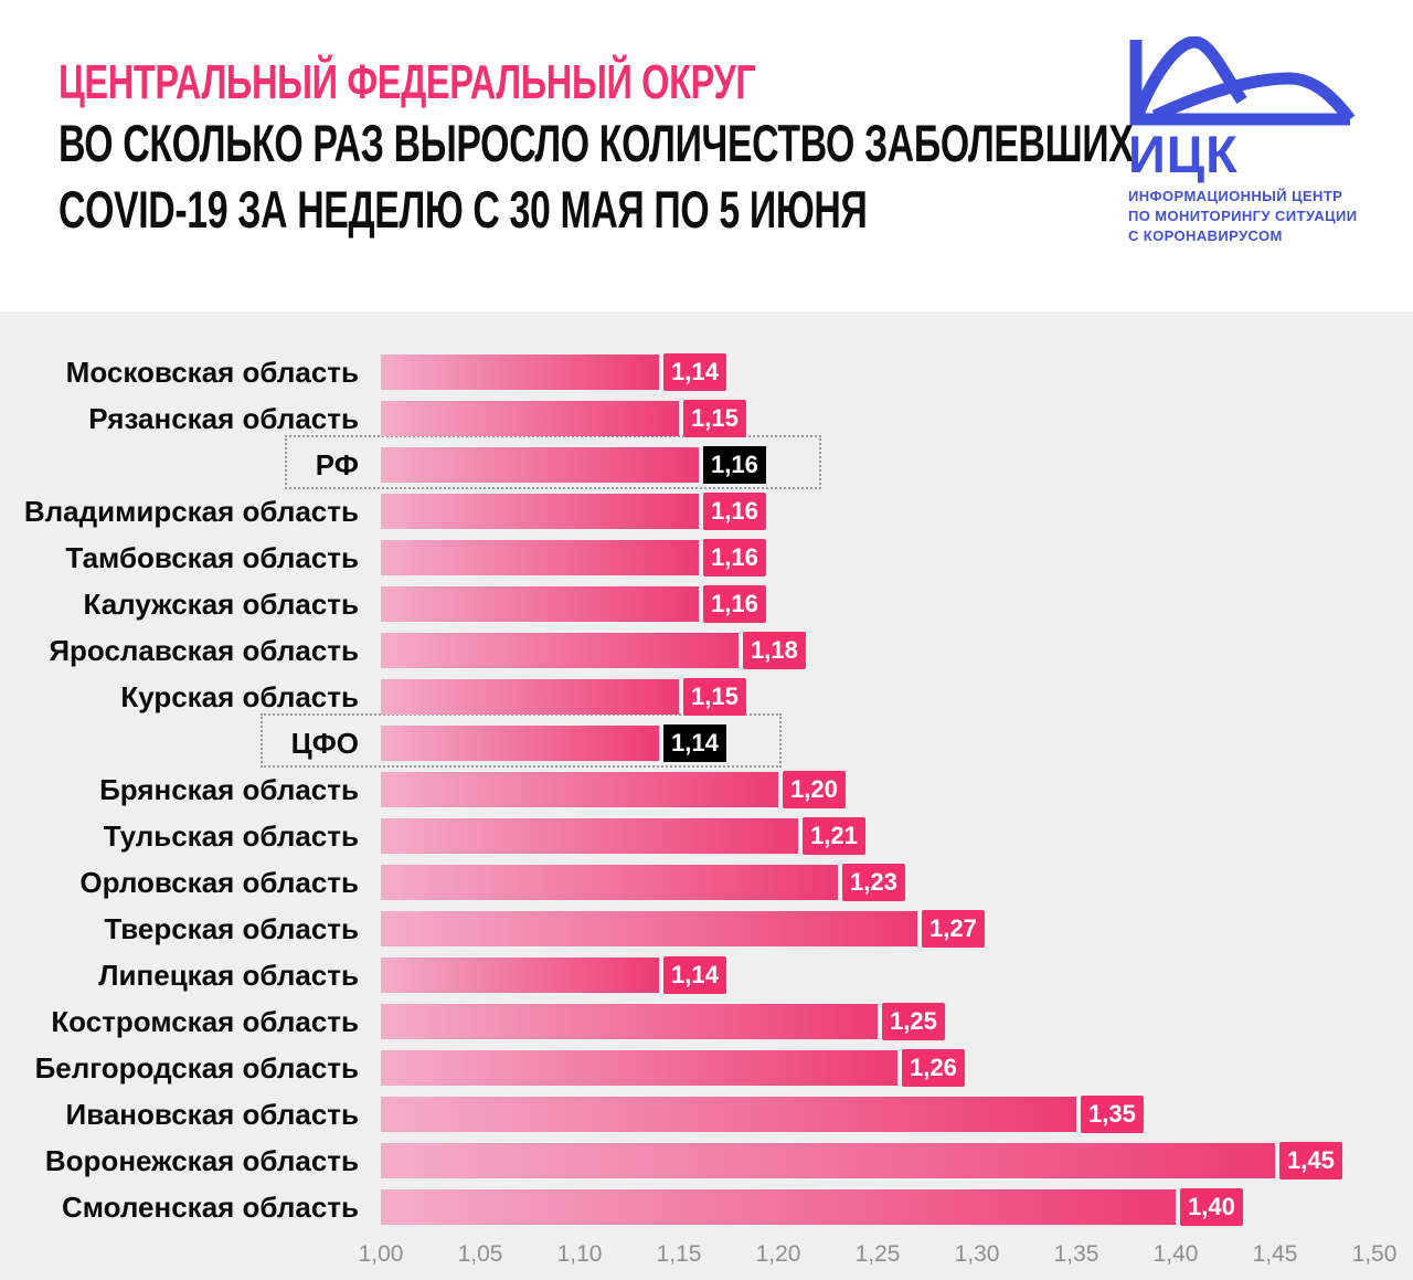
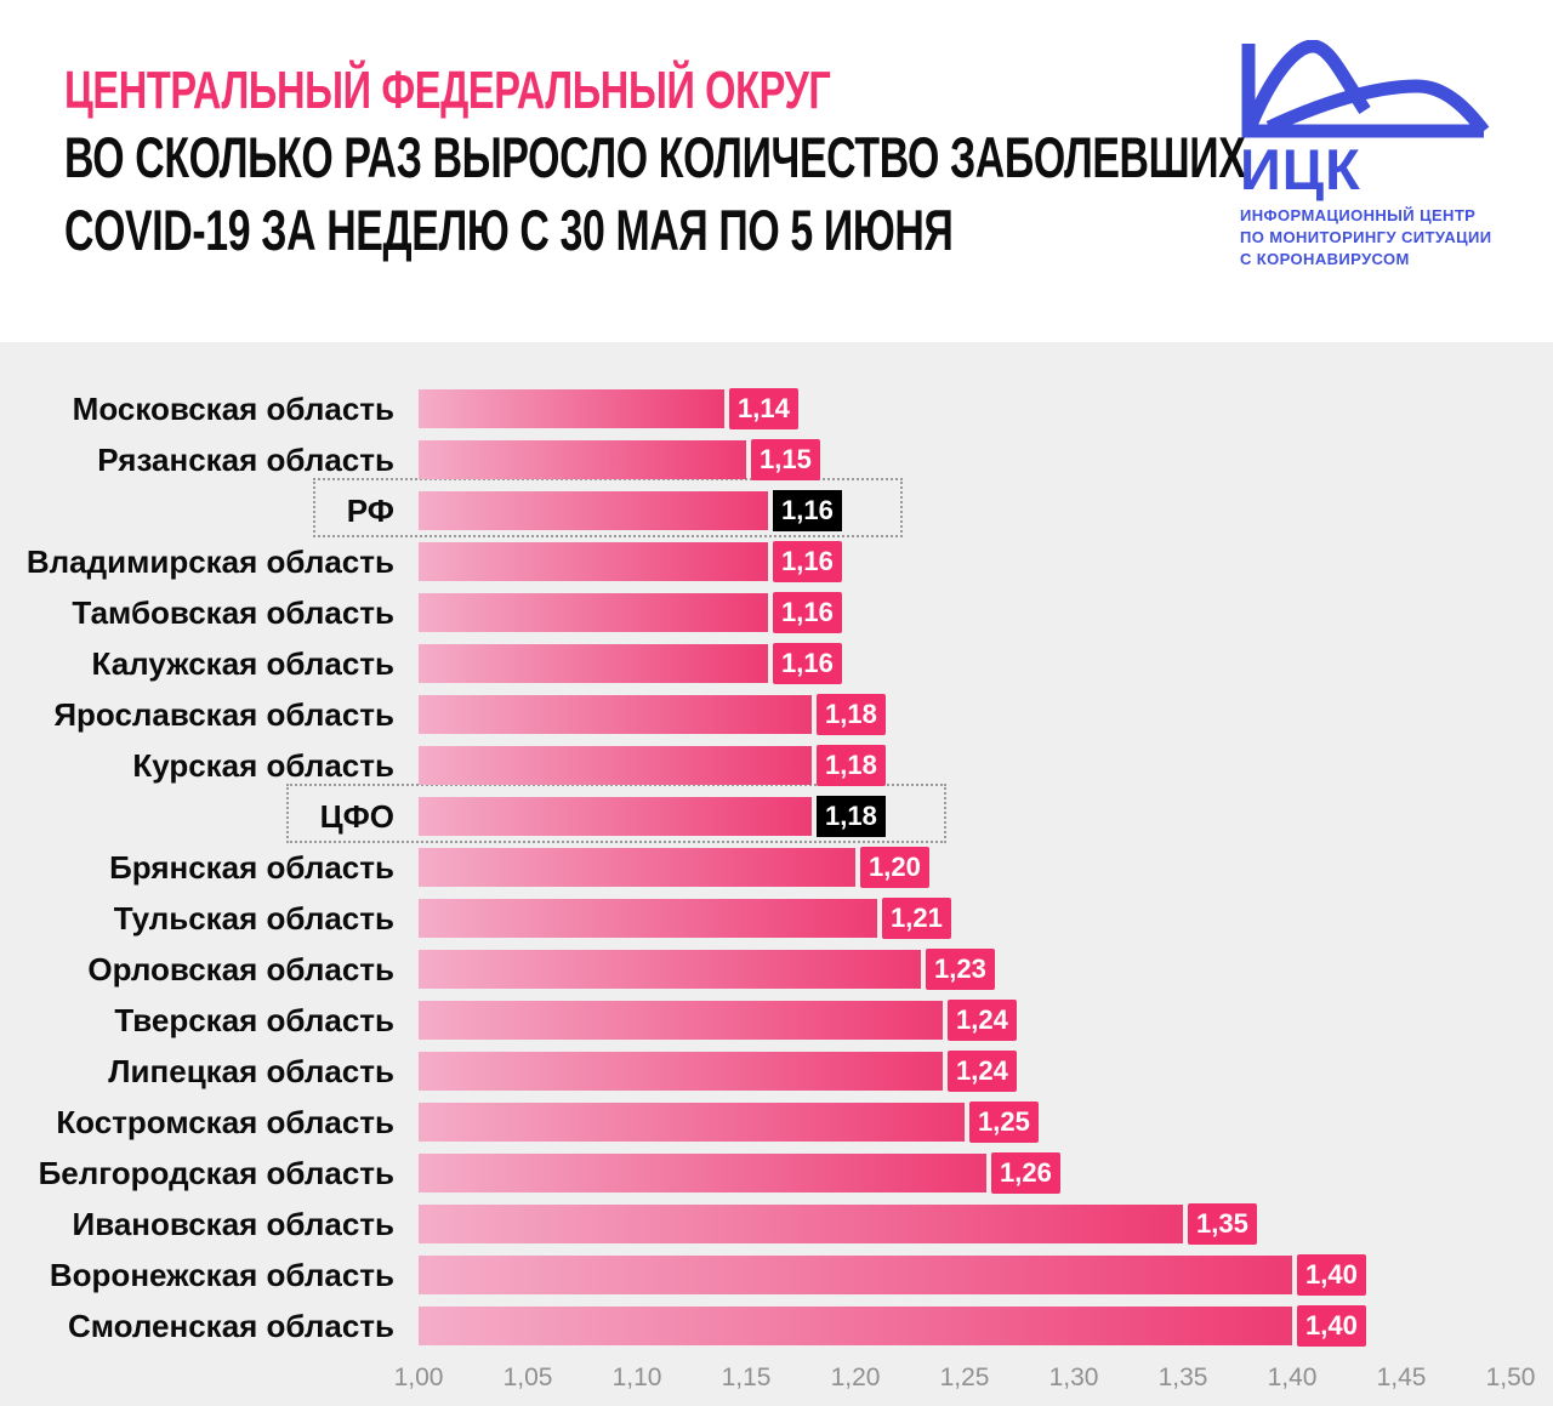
Курская область: 1,15 -> 1,18
ЦФО: 1,14 -> 1,18
Тверская область: 1,27 -> 1,24
Липецкая область: 1,14 -> 1,24
Воронежская область: 1,45 -> 1,40
